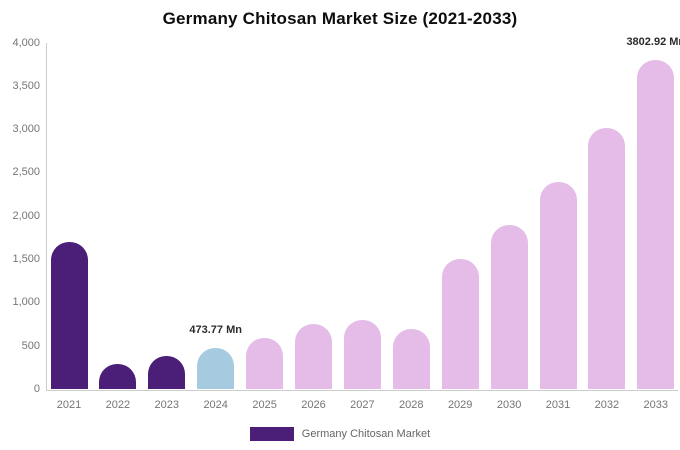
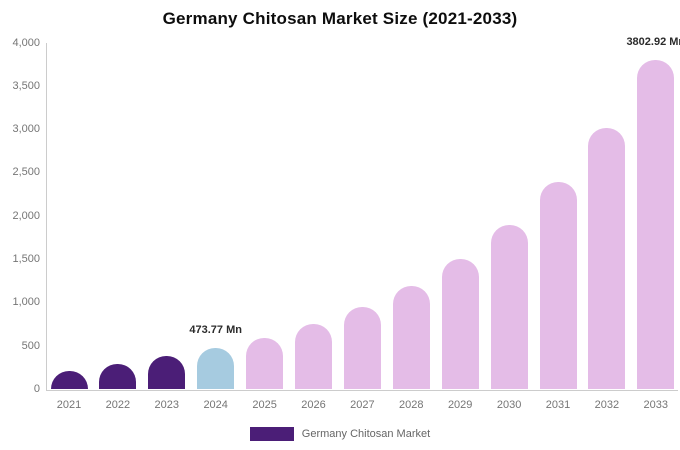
2021: 1700 -> 200
2027: 800 -> 900
2028: 700 -> 1200
